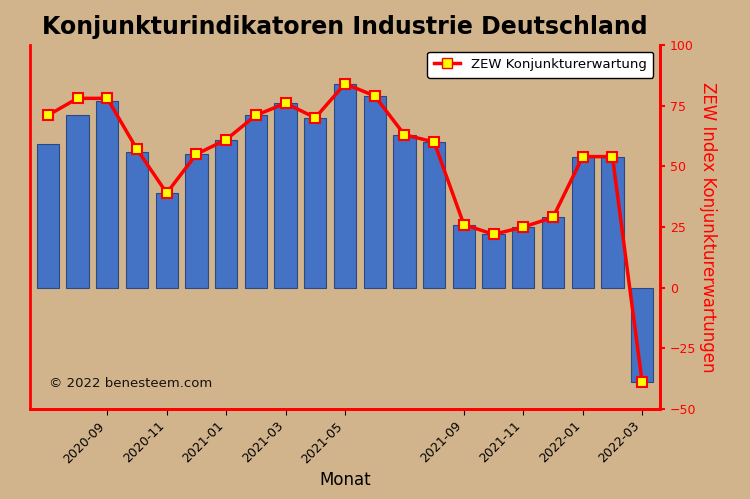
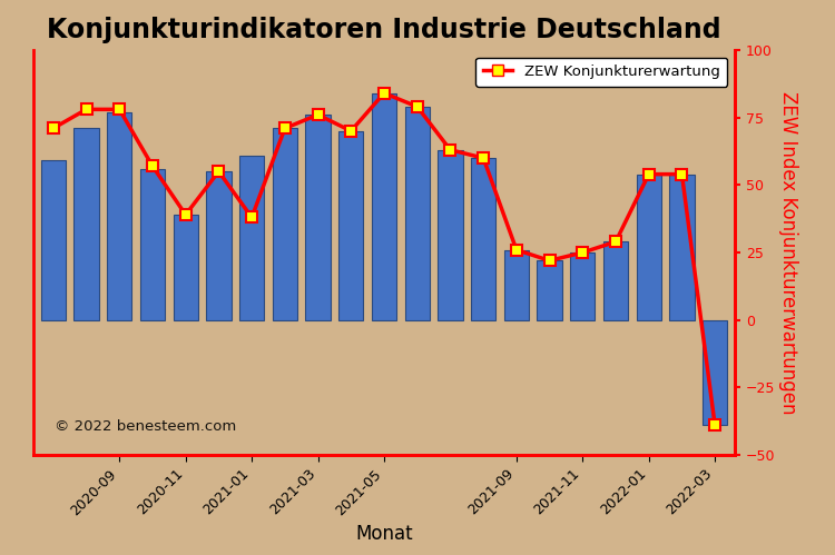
ZEW Konjunkturerwartung/2021-01: 61 -> 38
